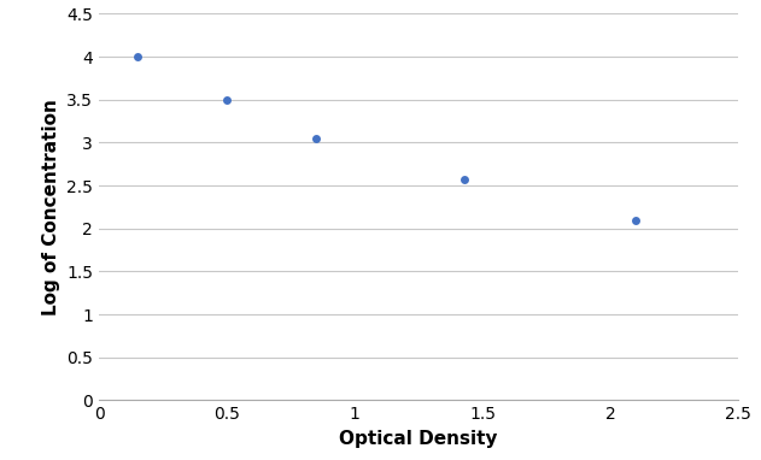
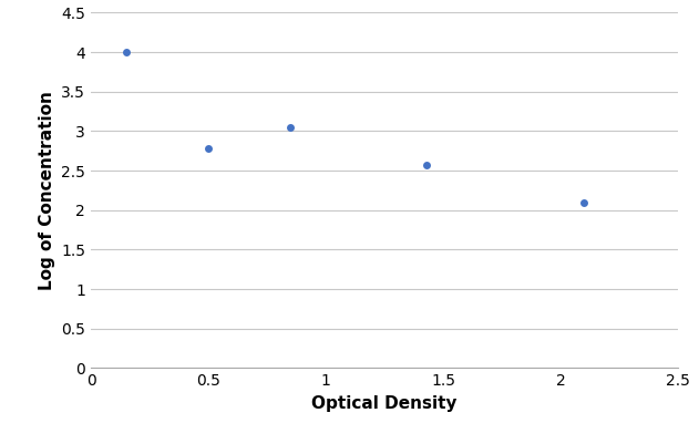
0.5: 3.50 -> 2.78
